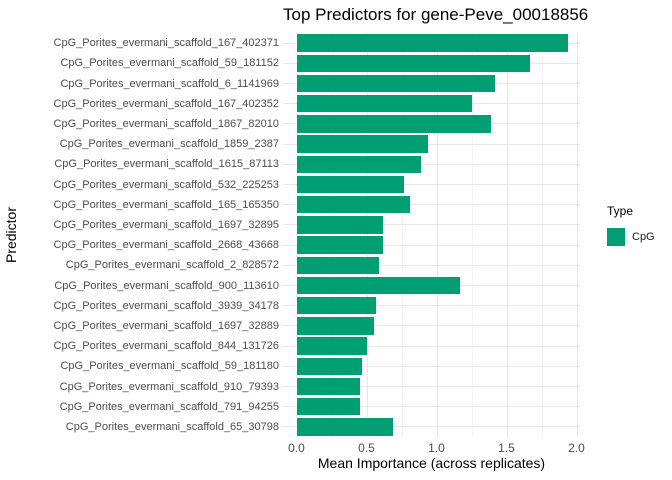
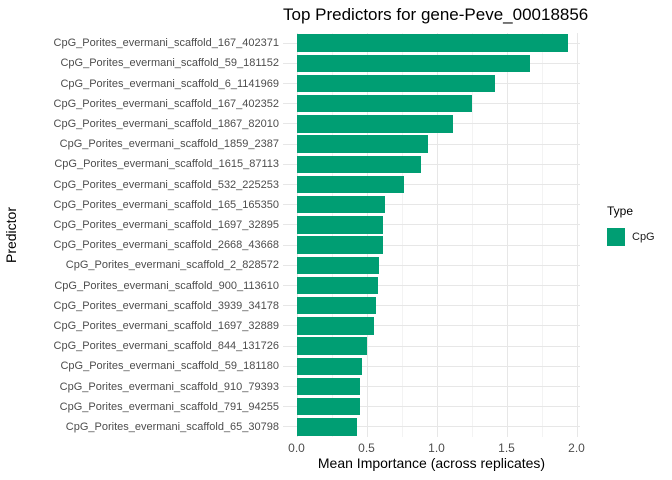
CpG_Porites_evermani_scaffold_1867_82010: 1.39 -> 1.12
CpG_Porites_evermani_scaffold_165_165350: 0.81 -> 0.63
CpG_Porites_evermani_scaffold_900_113610: 1.17 -> 0.58
CpG_Porites_evermani_scaffold_65_30798: 0.69 -> 0.43
